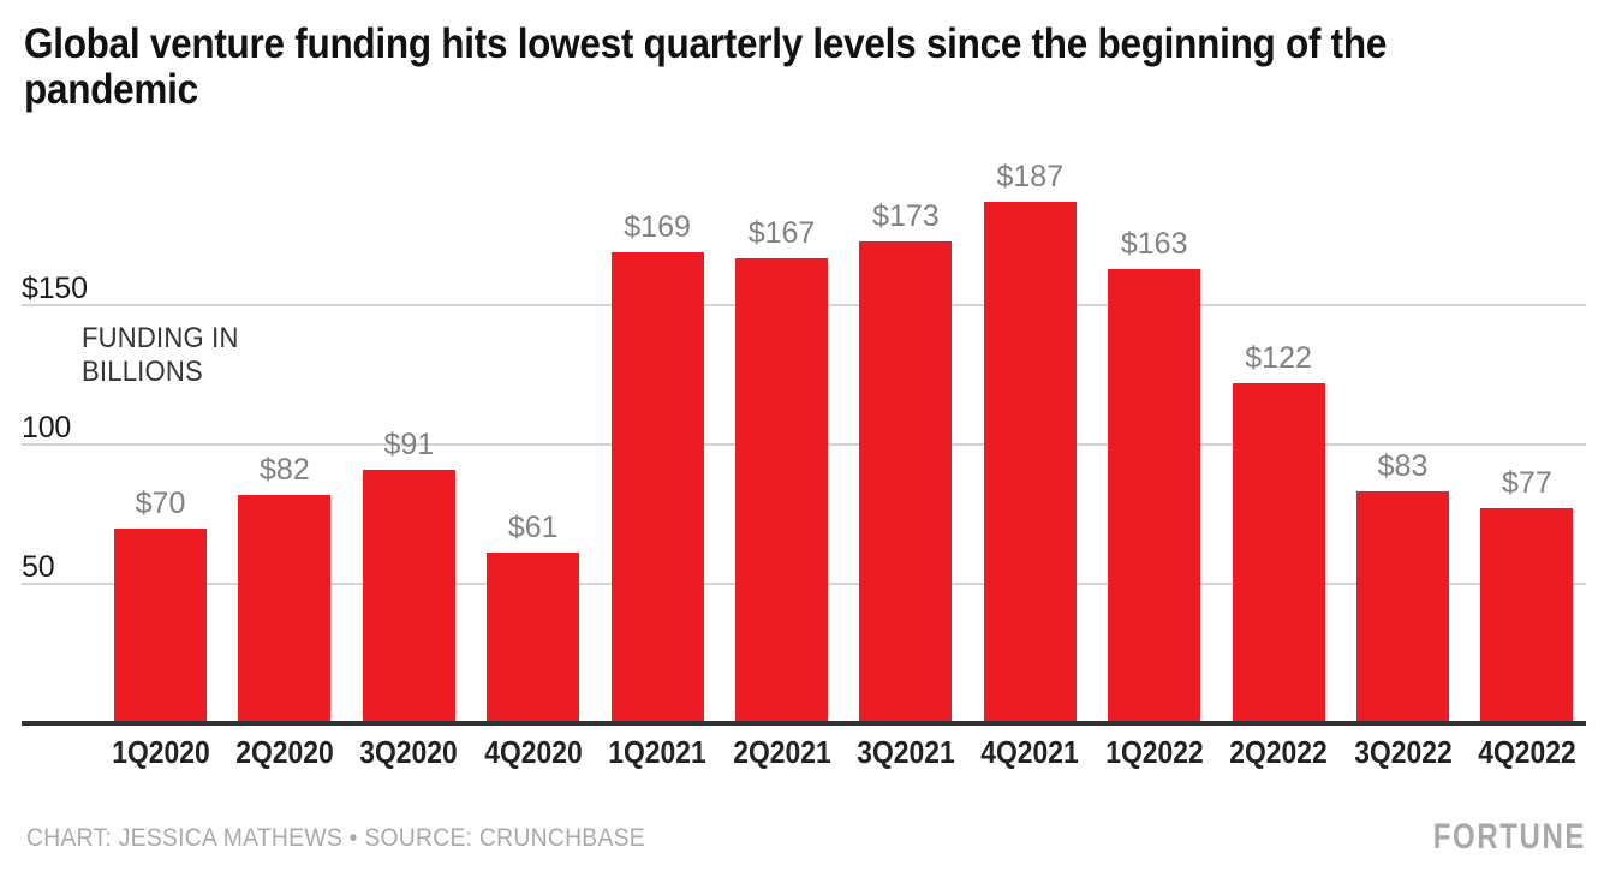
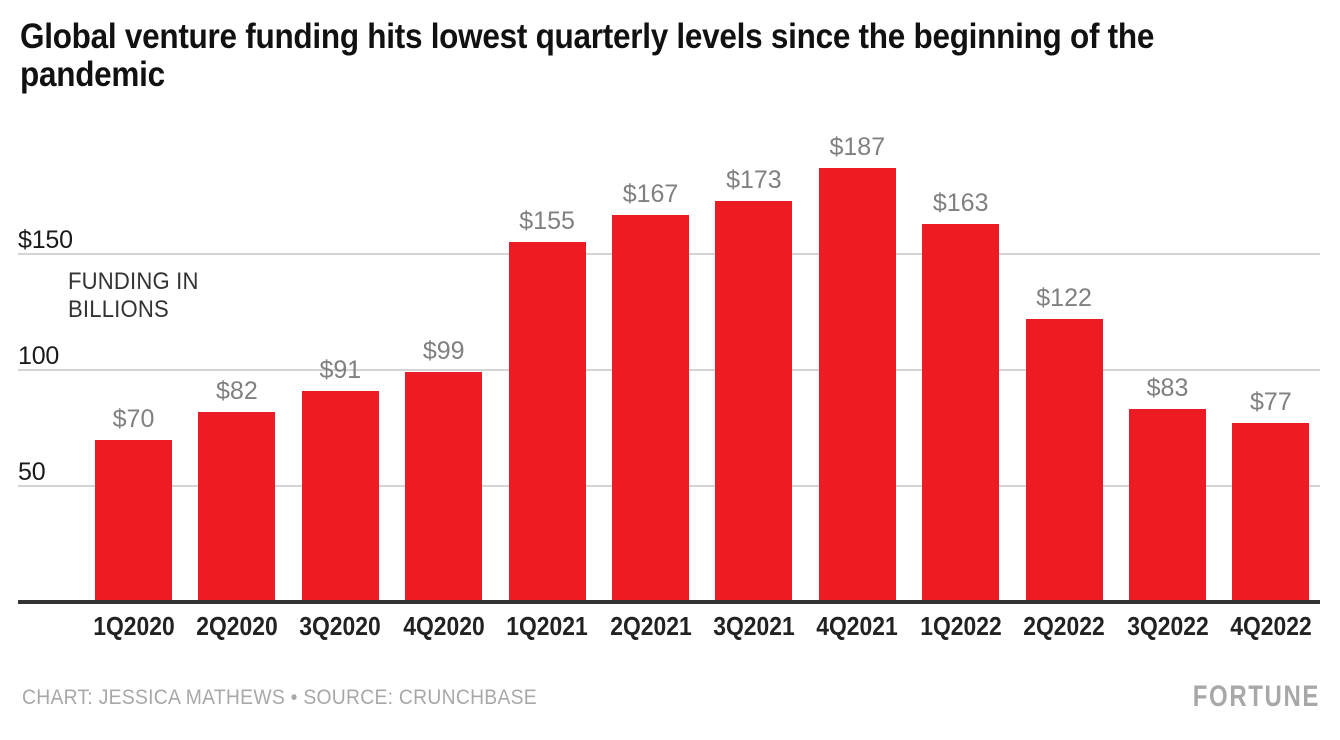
4Q2020: $61 -> $99
1Q2021: $169 -> $155
